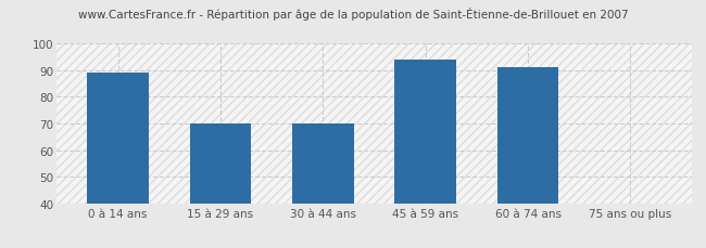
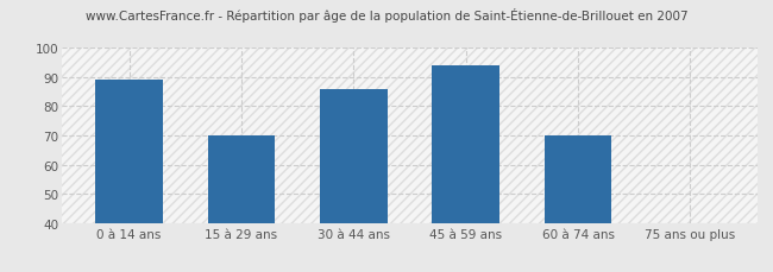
30 à 44 ans: 70 -> 86
60 à 74 ans: 91 -> 70
